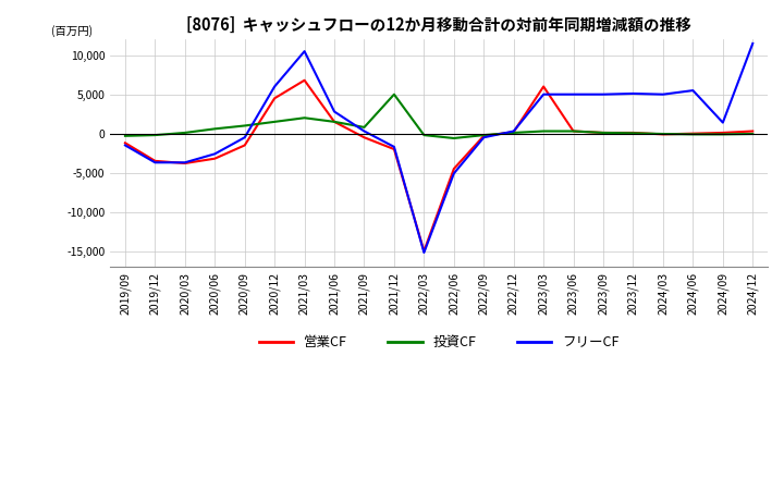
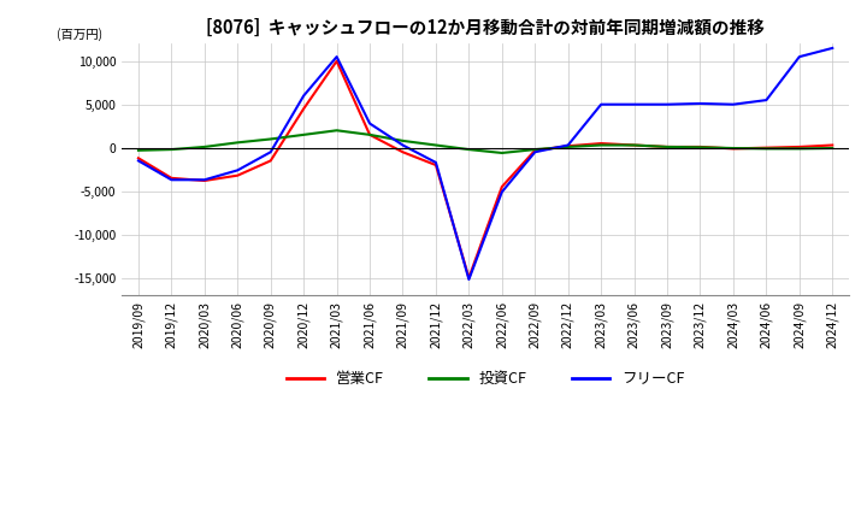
営業CF/2021/03: 6,800 -> 10,000
投資CF/2021/12: 5,000 -> 300
営業CF/2023/03: 6,000 -> 500
フリーCF/2024/09: 1,400 -> 10,500
